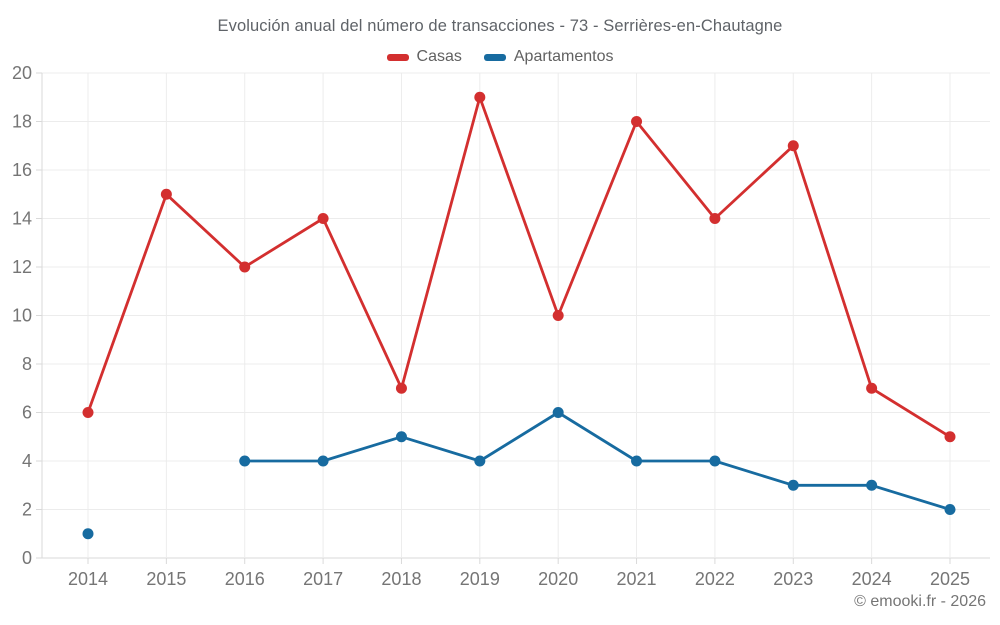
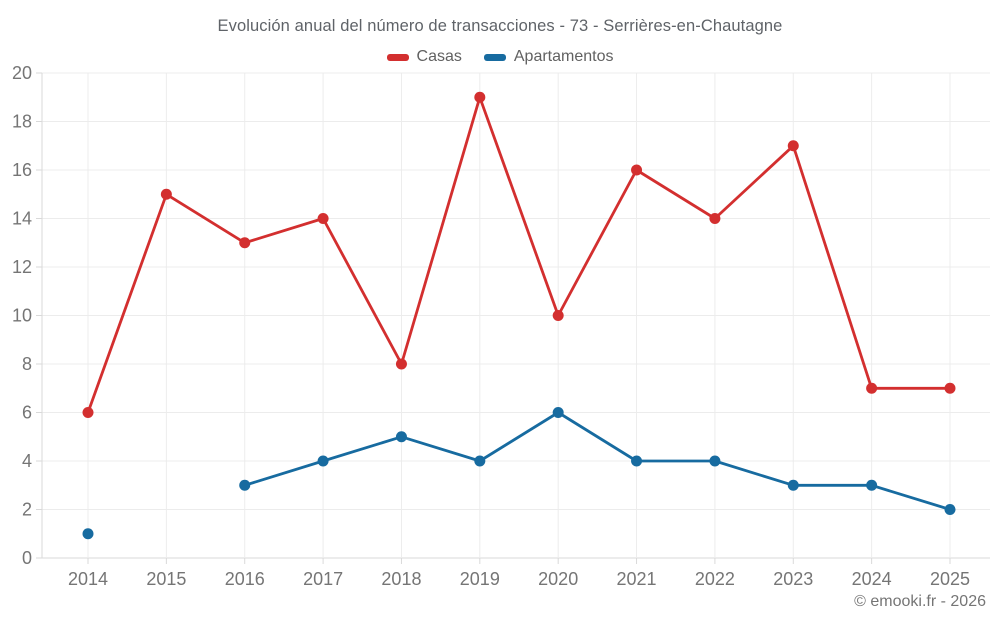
Casas/2016: 12 -> 13
Apartamentos/2016: 4 -> 3
Casas/2018: 7 -> 8
Casas/2021: 18 -> 16
Casas/2025: 5 -> 7
